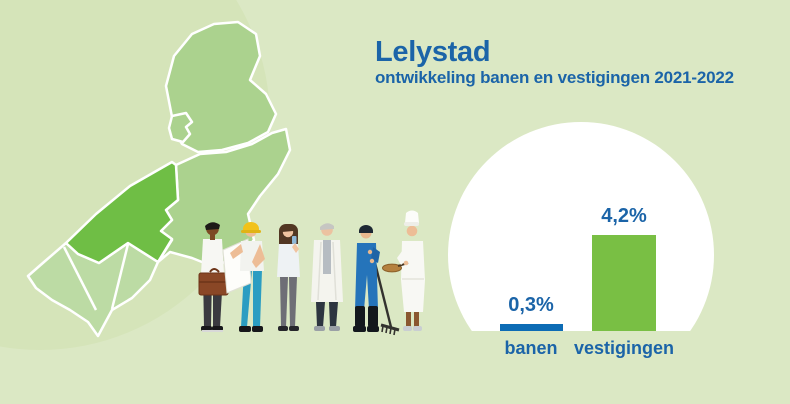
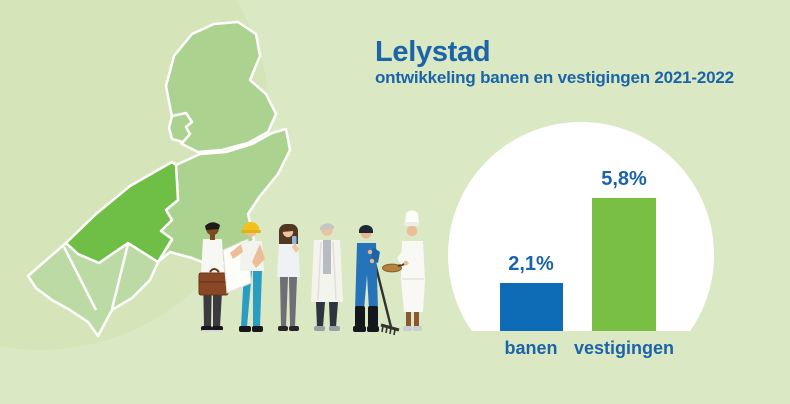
banen: 0,3% -> 2,1%
vestigingen: 4,2% -> 5,8%
